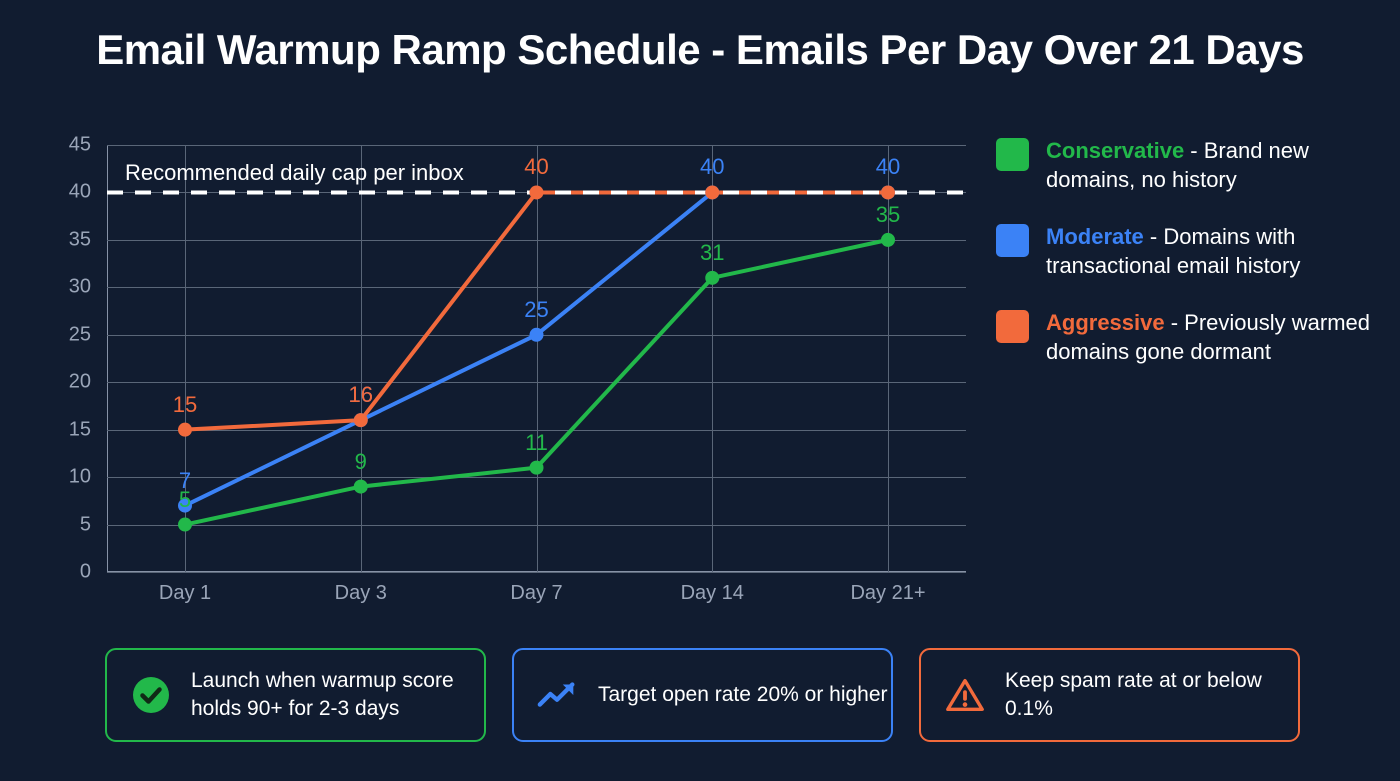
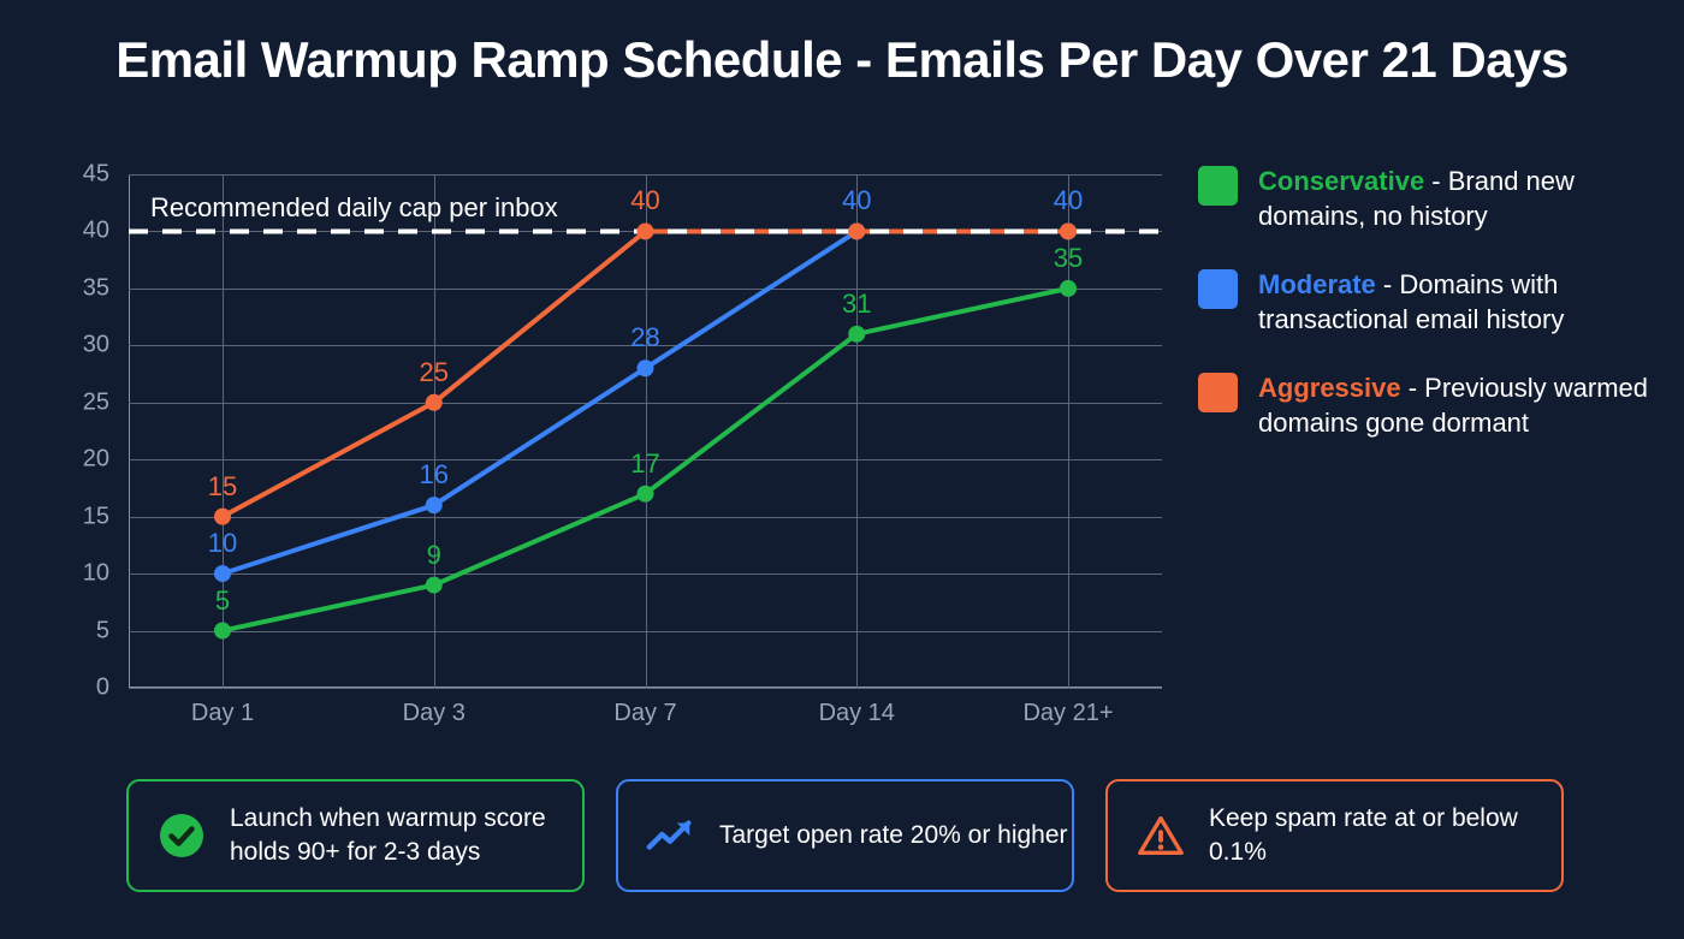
Moderate/Day 1: 7 -> 10
Aggressive/Day 3: 16 -> 25
Conservative/Day 7: 11 -> 17
Moderate/Day 7: 25 -> 28
